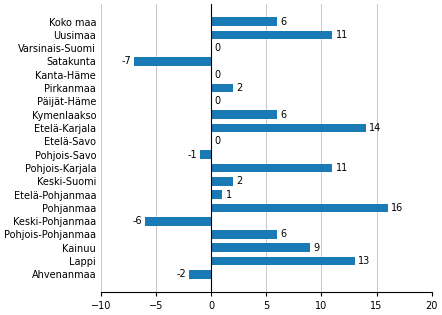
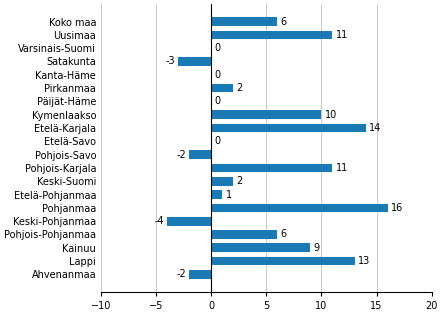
Satakunta: -7 -> -3
Kymenlaakso: 6 -> 10
Pohjois-Savo: -1 -> -2
Keski-Pohjanmaa: -6 -> -4
